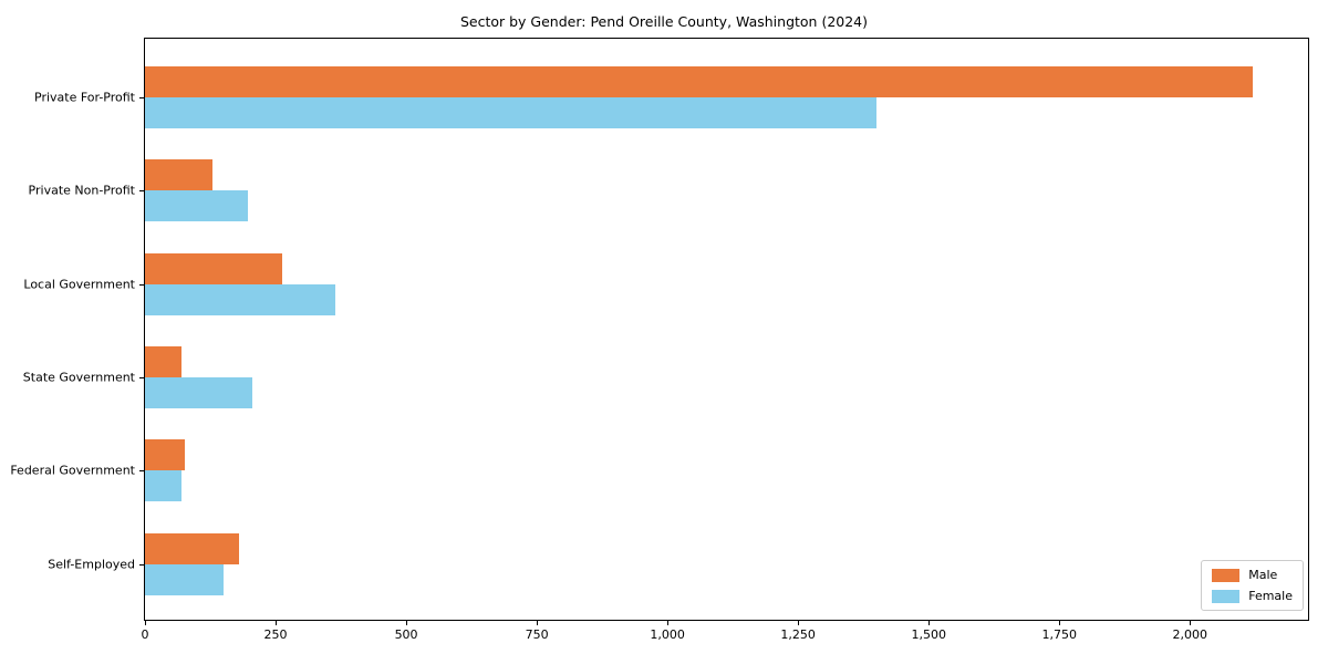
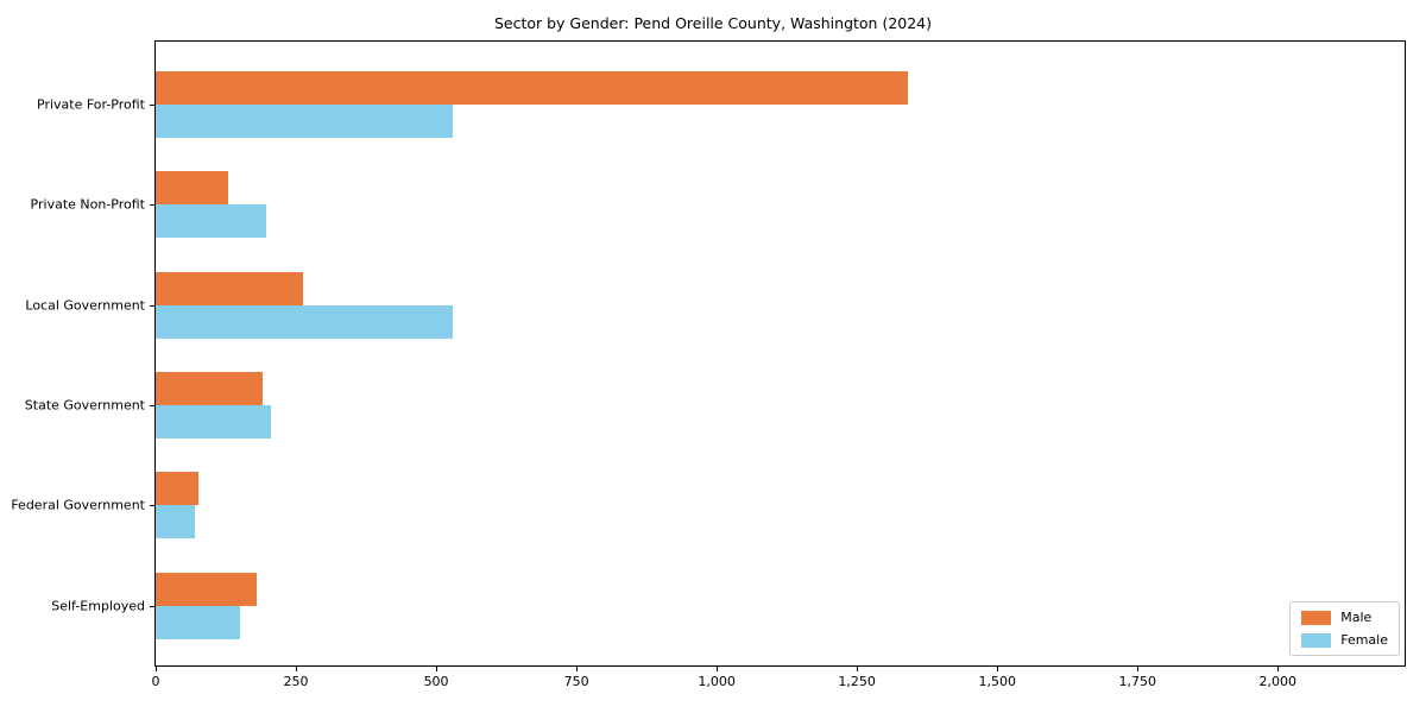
Male/Private For-Profit: 2120 -> 1340
Female/Private For-Profit: 1400 -> 530
Female/Local Government: 360 -> 530
Male/State Government: 70 -> 190
